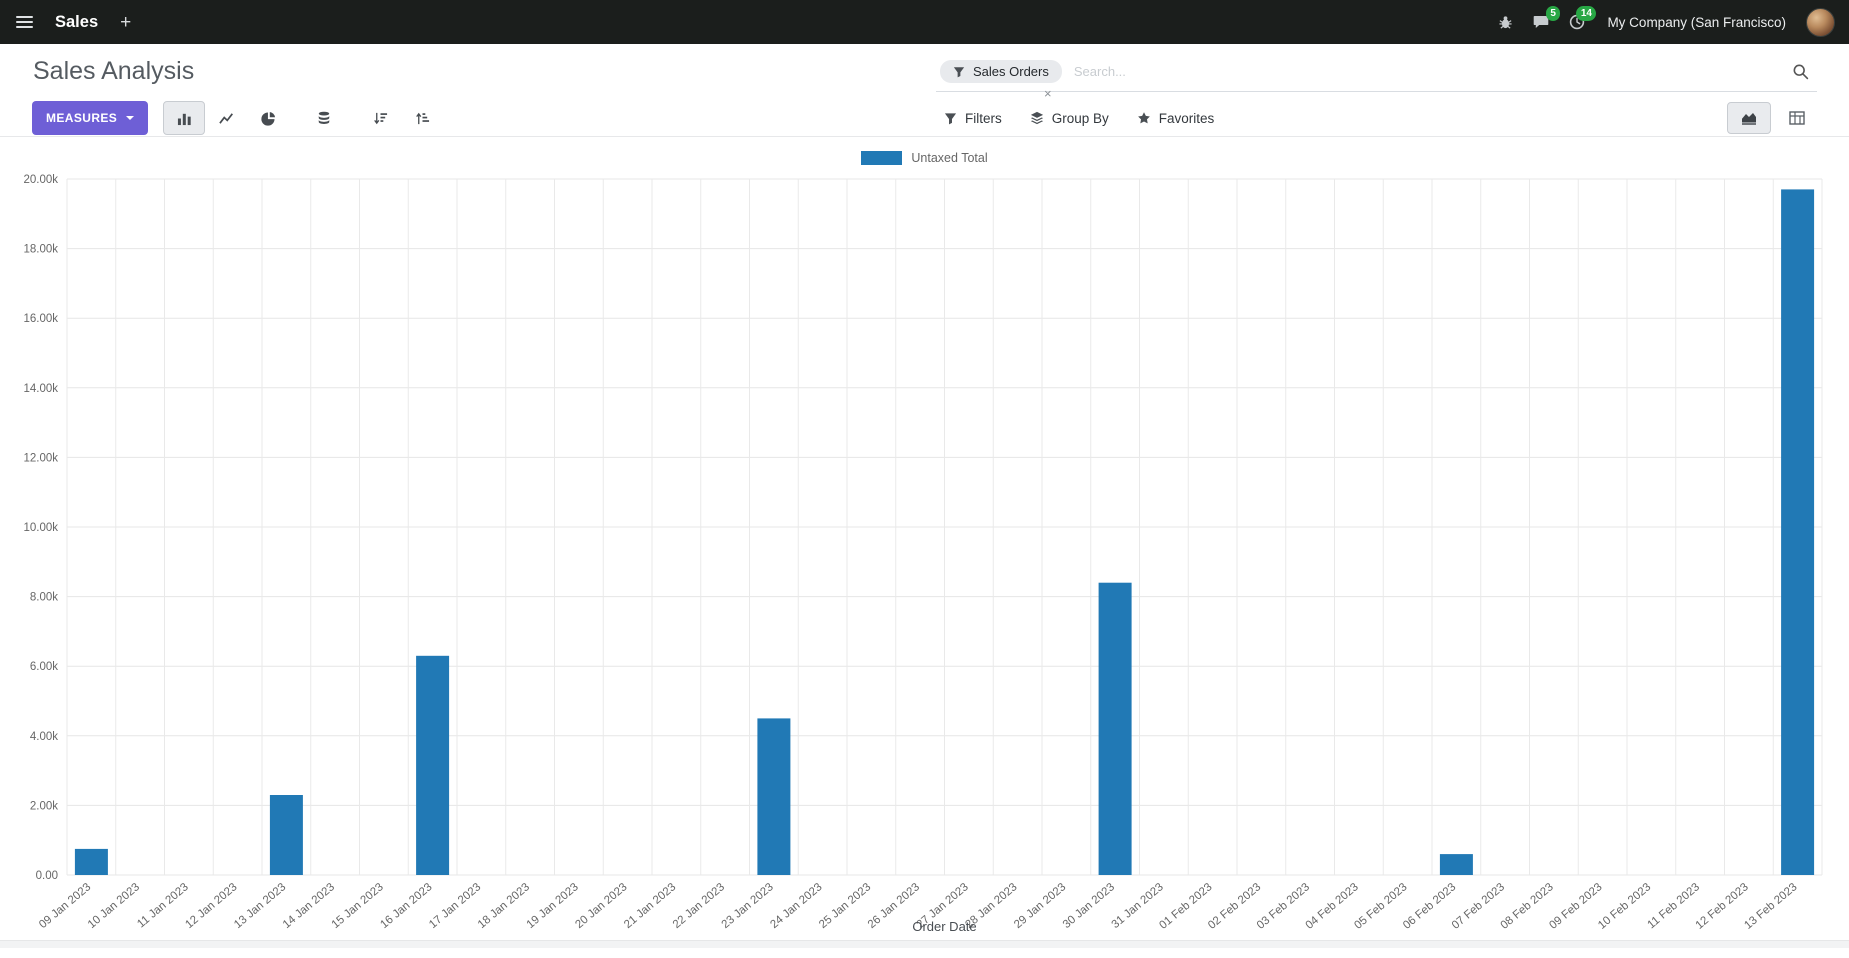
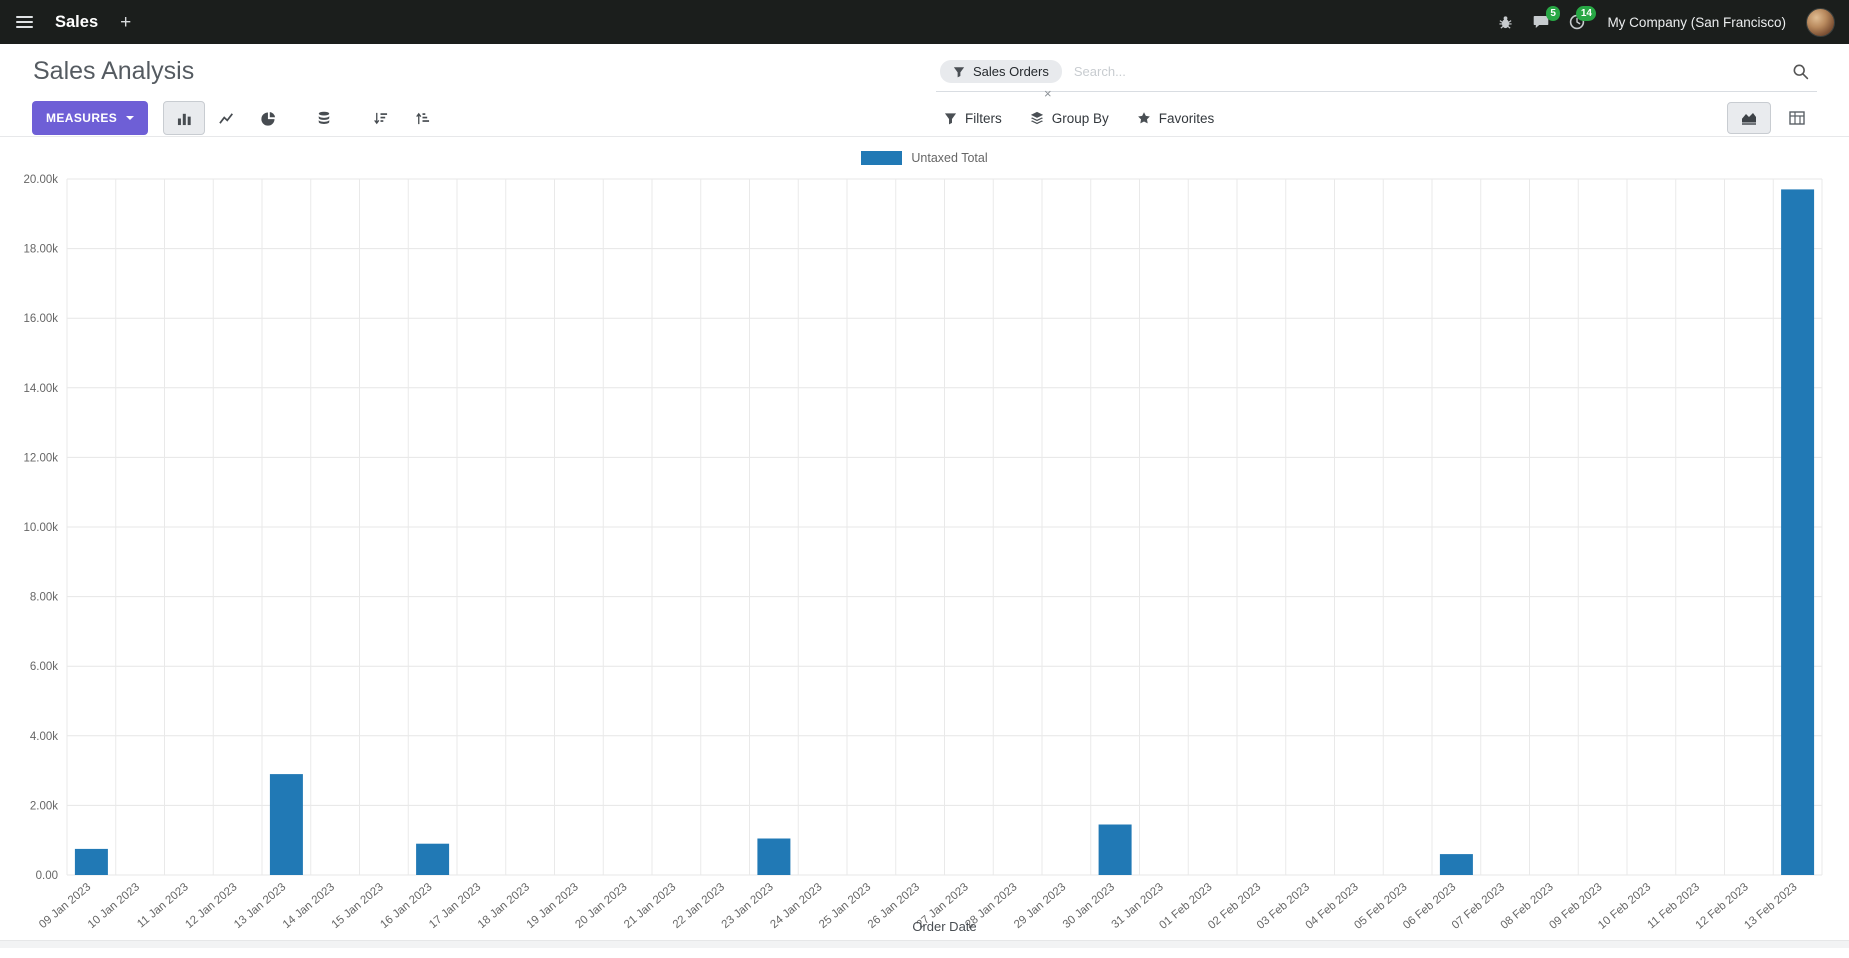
13 Jan 2023: 2.3k -> 2.9k
16 Jan 2023: 6.3k -> 0.9k
23 Jan 2023: 4.5k -> 1.0k
30 Jan 2023: 8.4k -> 1.4k
